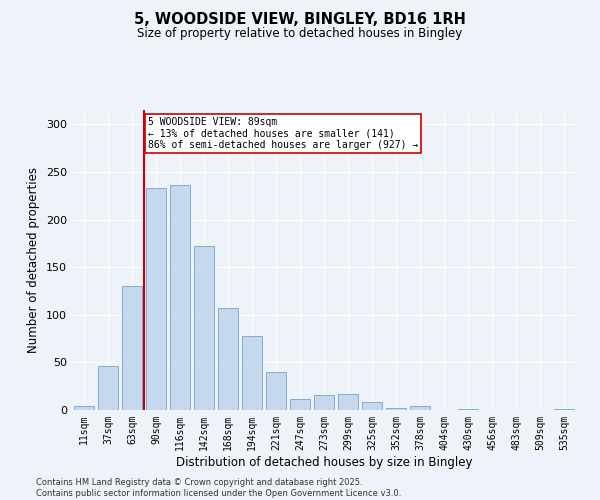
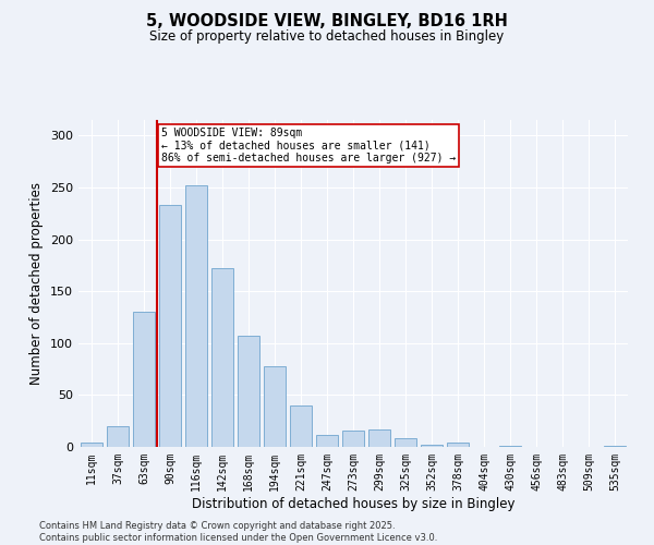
37sqm: 46 -> 20
116sqm: 236 -> 252
